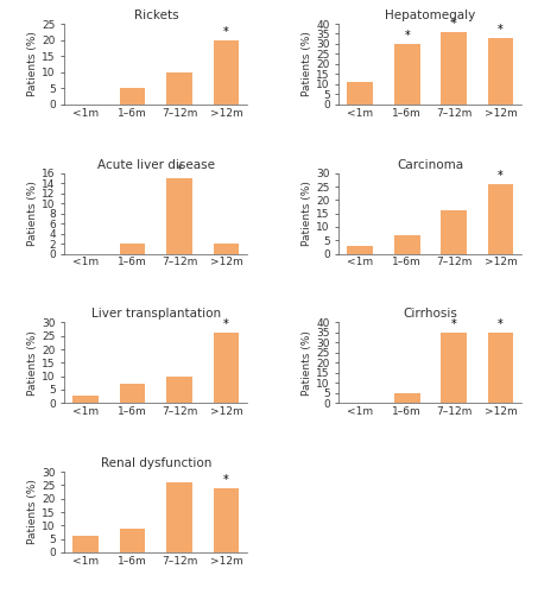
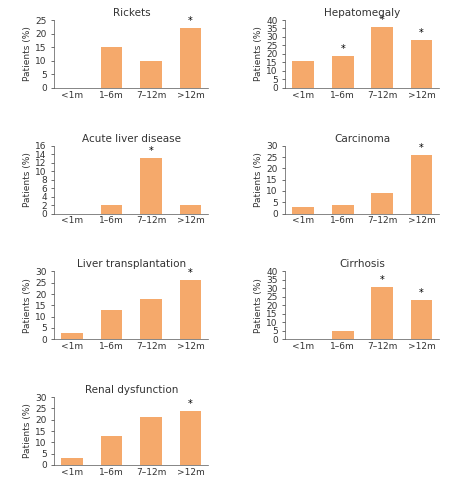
Rickets/1–6m: 5 -> 15
Rickets/>12m: 20 -> 22
Hepatomegaly/<1m: 11 -> 16
Hepatomegaly/1–6m: 30 -> 19
Hepatomegaly/>12m: 33 -> 28
Acute liver disease/7–12m: 15 -> 13
Carcinoma/1–6m: 7 -> 4
Carcinoma/7–12m: 16 -> 9
Liver transplantation/1–6m: 7 -> 13
Liver transplantation/7–12m: 10 -> 18
Cirrhosis/7–12m: 35 -> 31
Cirrhosis/>12m: 35 -> 23
Renal dysfunction/<1m: 6 -> 3
Renal dysfunction/1–6m: 9 -> 13
Renal dysfunction/7–12m: 26 -> 21
